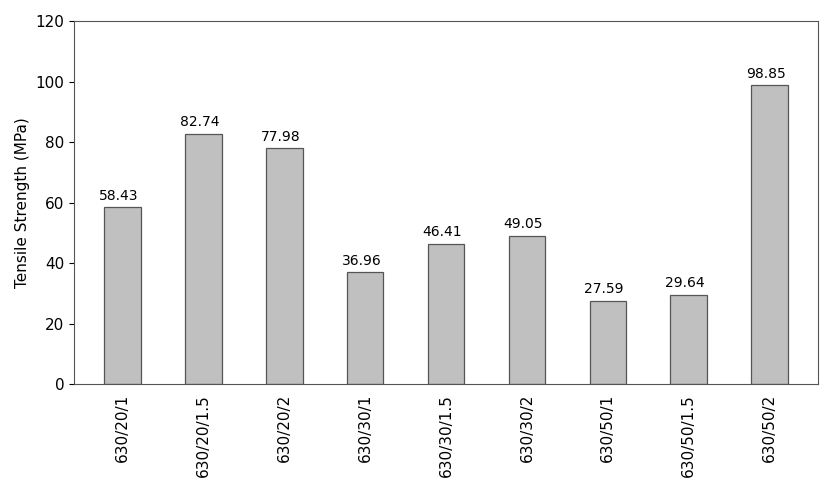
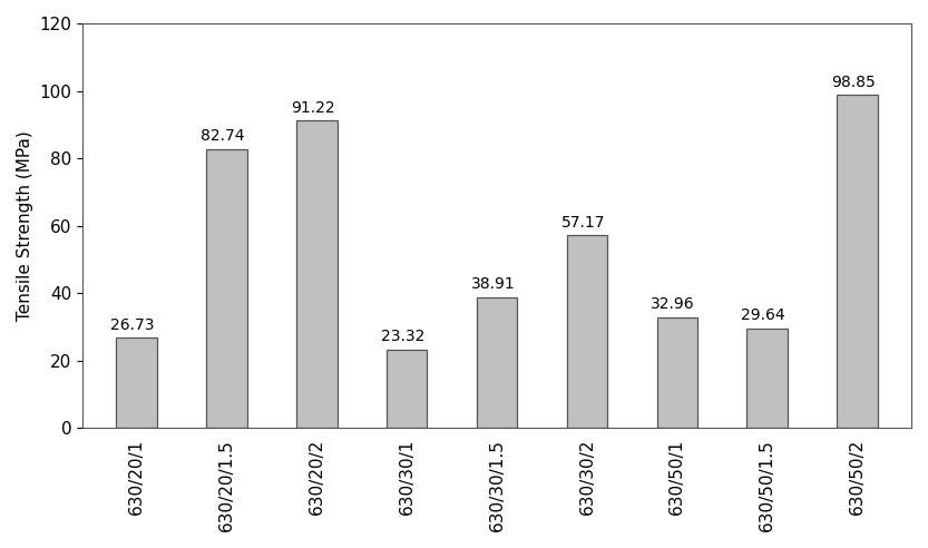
630/20/1: 58.43 -> 26.73
630/20/2: 77.98 -> 91.22
630/30/1: 36.96 -> 23.32
630/30/1.5: 46.41 -> 38.91
630/30/2: 49.05 -> 57.17
630/50/1: 27.59 -> 32.96
